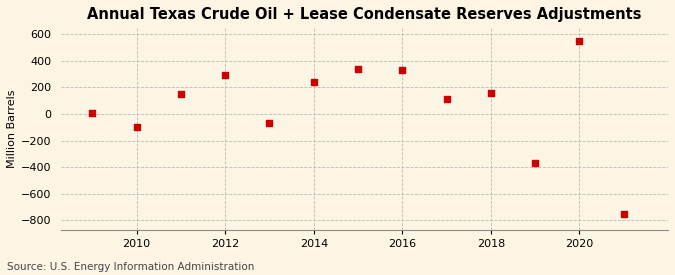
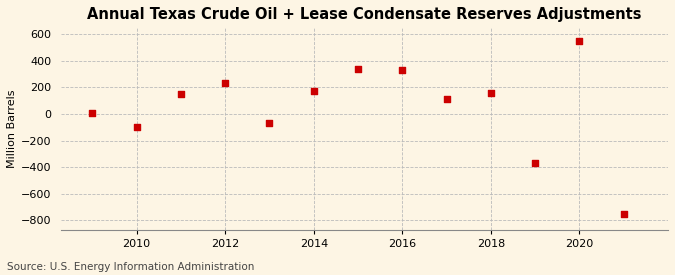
2012: 290 -> 230
2014: 240 -> 180
